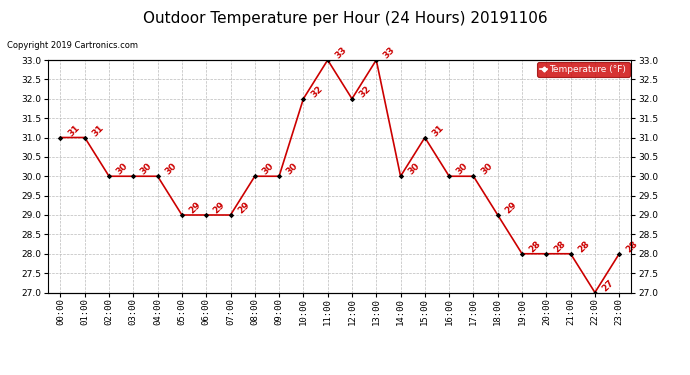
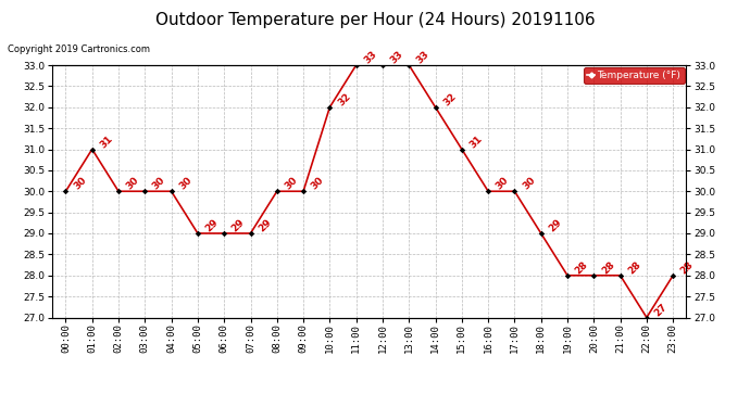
00:00: 31 -> 30
12:00: 32 -> 33
14:00: 30 -> 32
